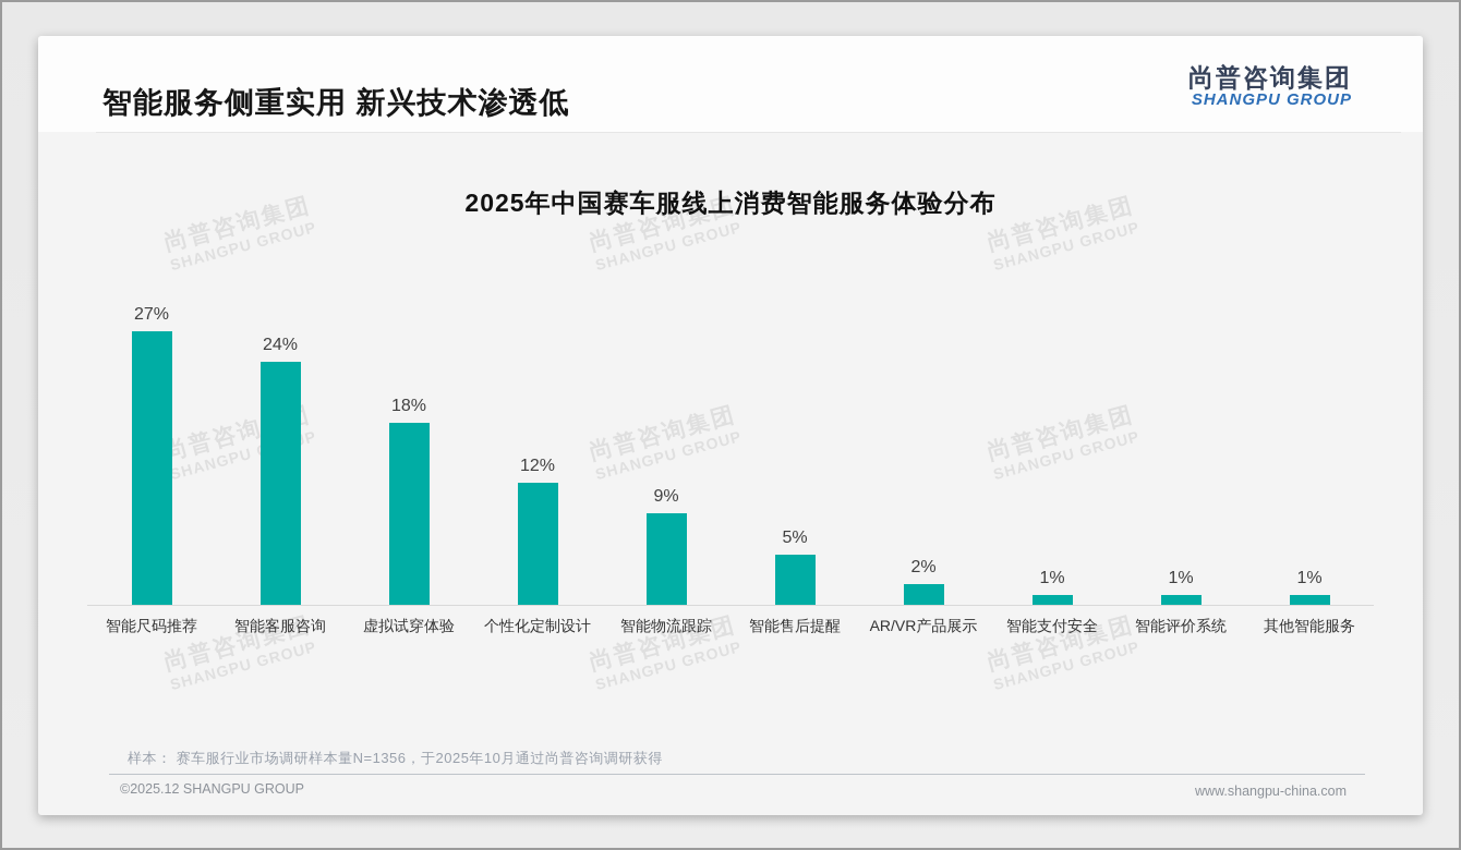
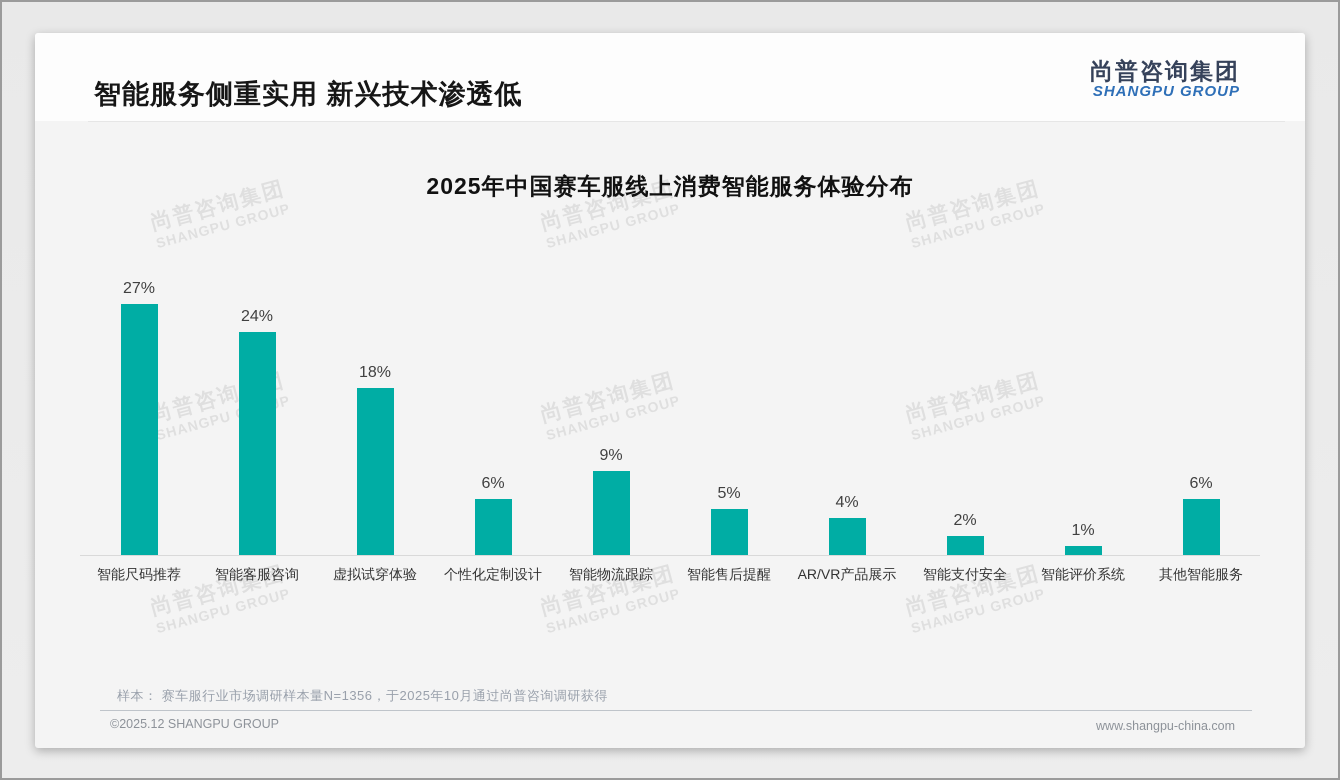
个性化定制设计: 12% -> 6%
AR/VR产品展示: 2% -> 4%
智能支付安全: 1% -> 2%
其他智能服务: 1% -> 6%
